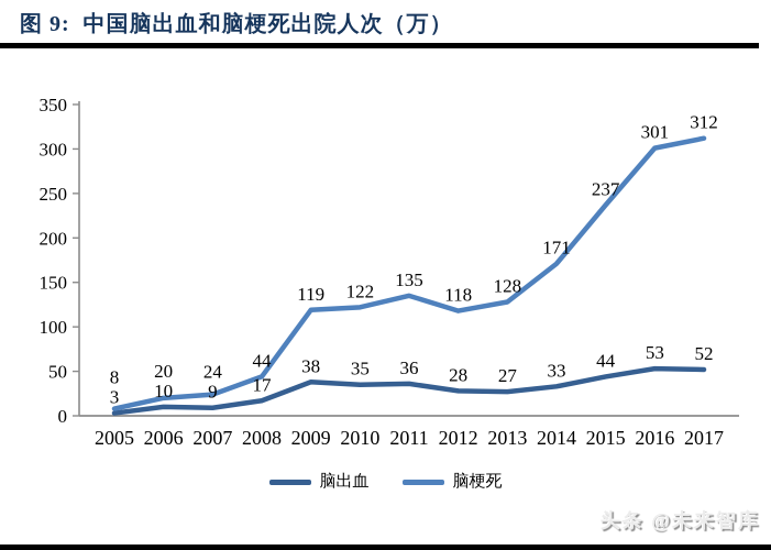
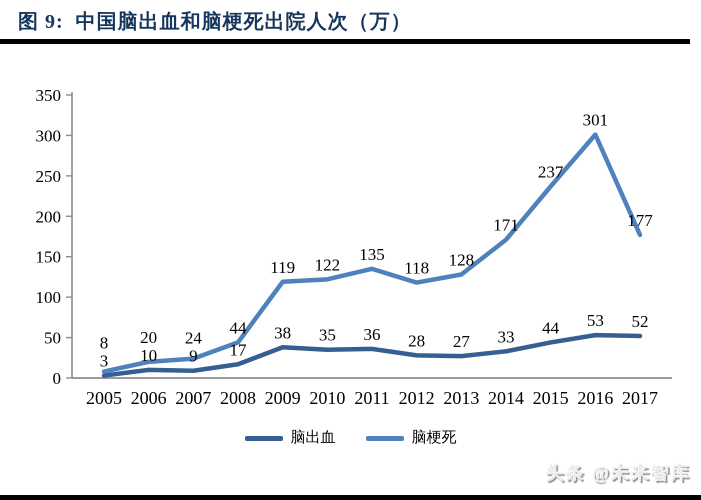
脑梗死/2017: 312 -> 177
